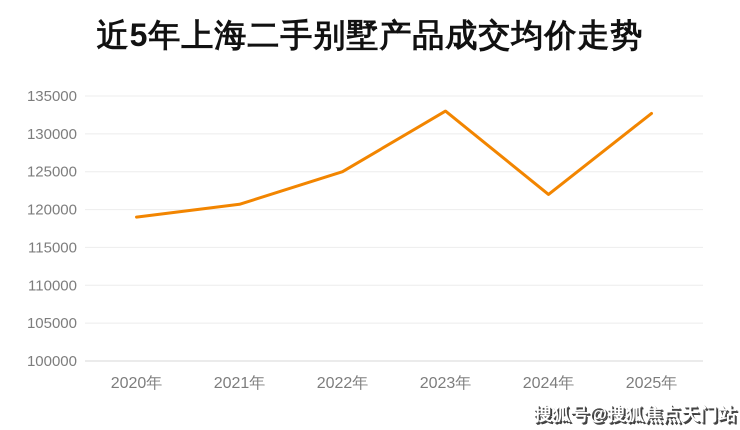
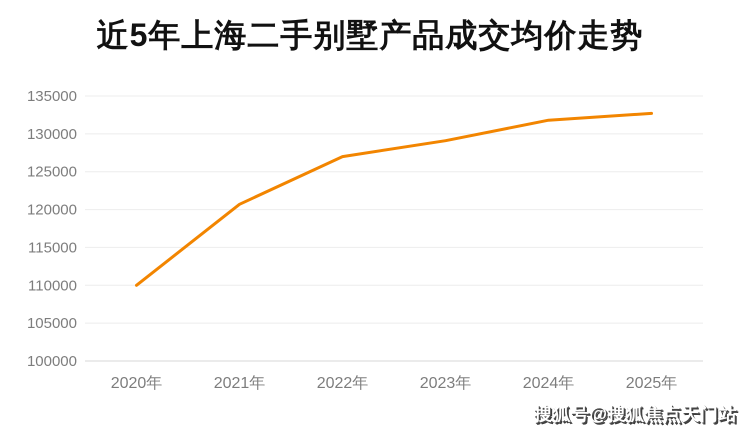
2020年: 119000 -> 110000
2022年: 125000 -> 127000
2023年: 133000 -> 129000
2024年: 122000 -> 132000
